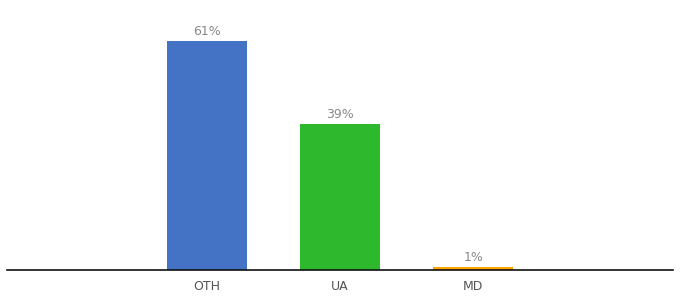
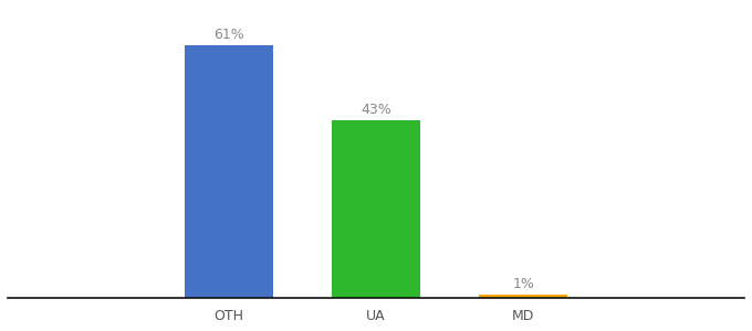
UA: 39% -> 43%
